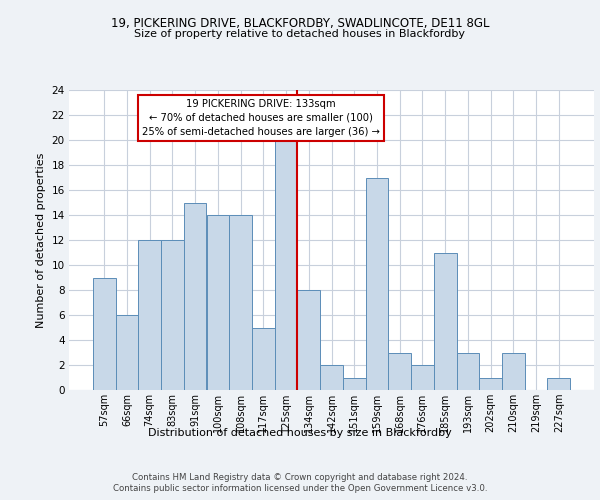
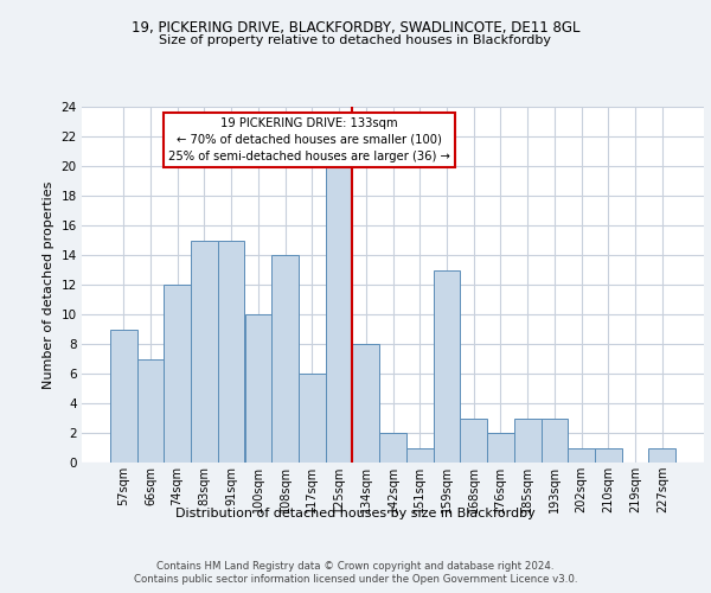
66sqm: 6 -> 7
83sqm: 12 -> 15
100sqm: 14 -> 10
117sqm: 5 -> 6
159sqm: 17 -> 13
185sqm: 11 -> 3
210sqm: 3 -> 1
